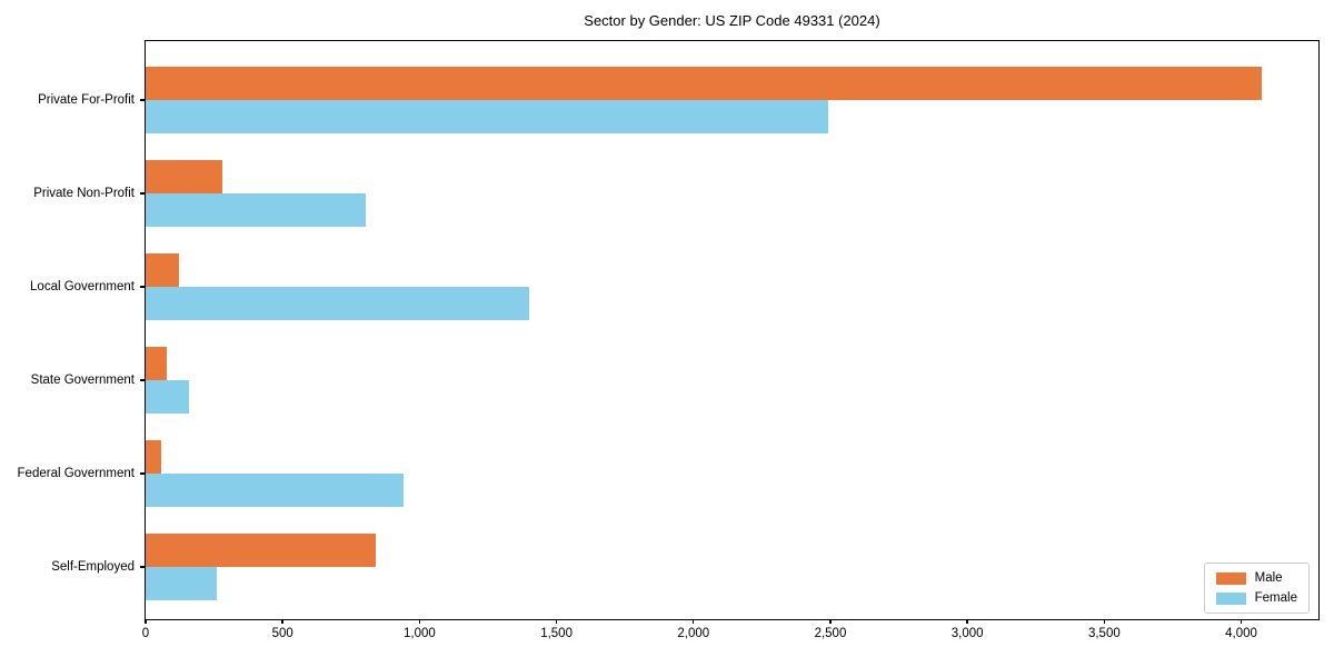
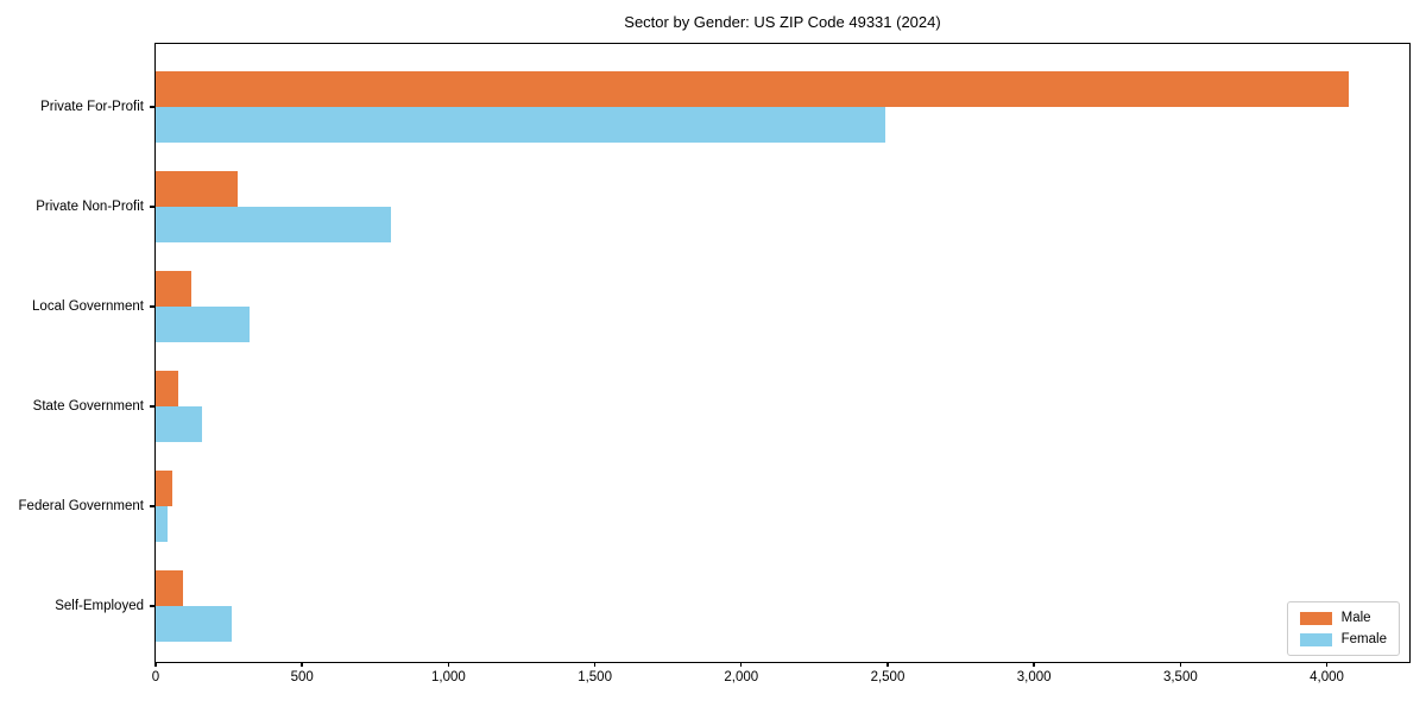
Female/Local Government: 1400 -> 320
Female/Federal Government: 940 -> 40
Male/Self-Employed: 840 -> 100
